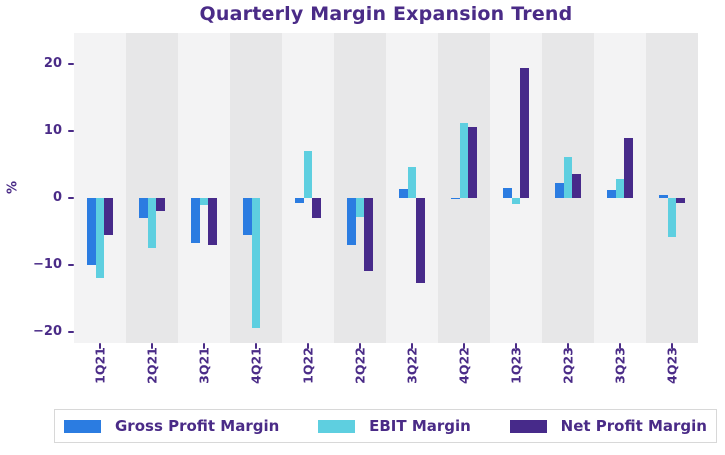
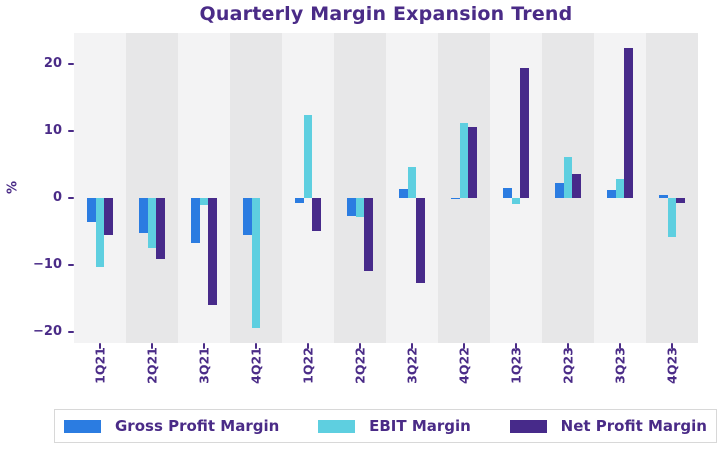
Gross Profit Margin/1Q21: -10 -> -4
EBIT Margin/1Q21: -12 -> -10
Gross Profit Margin/2Q21: -3 -> -5
Net Profit Margin/2Q21: -2 -> -9
Net Profit Margin/3Q21: -7 -> -16
EBIT Margin/1Q22: 7 -> 12
Net Profit Margin/1Q22: -3 -> -5
Gross Profit Margin/2Q22: -7 -> -3
Net Profit Margin/3Q23: 9 -> 22
